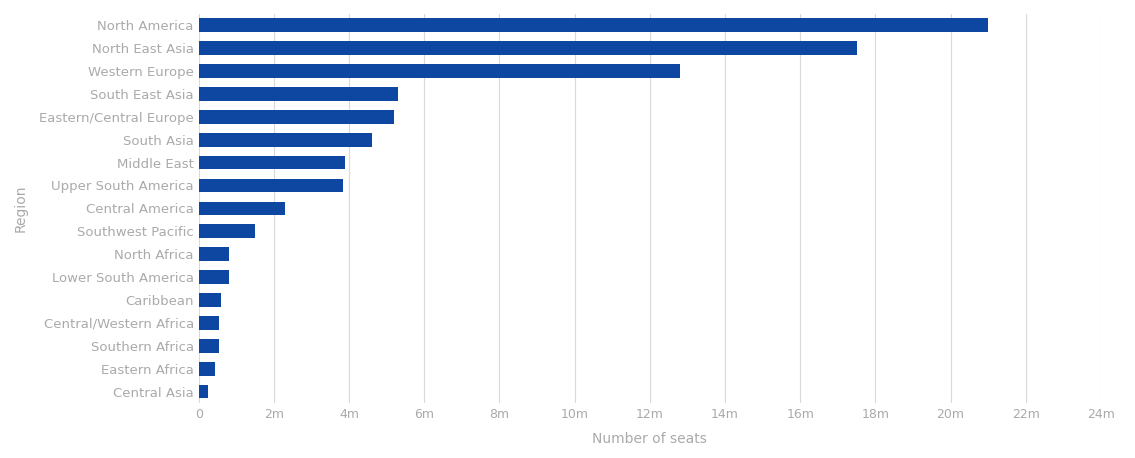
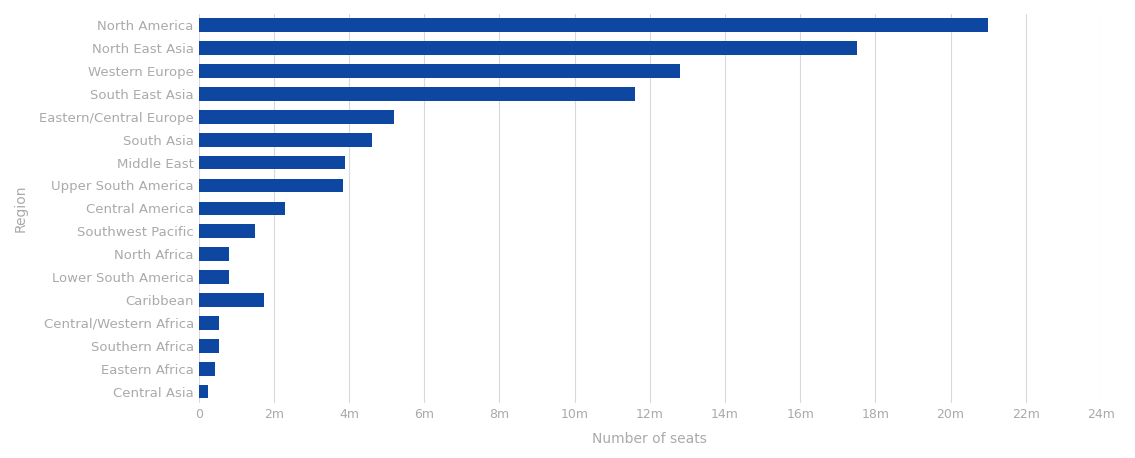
South East Asia: 5.30m -> 11.60m
Caribbean: 0.60m -> 1.75m
